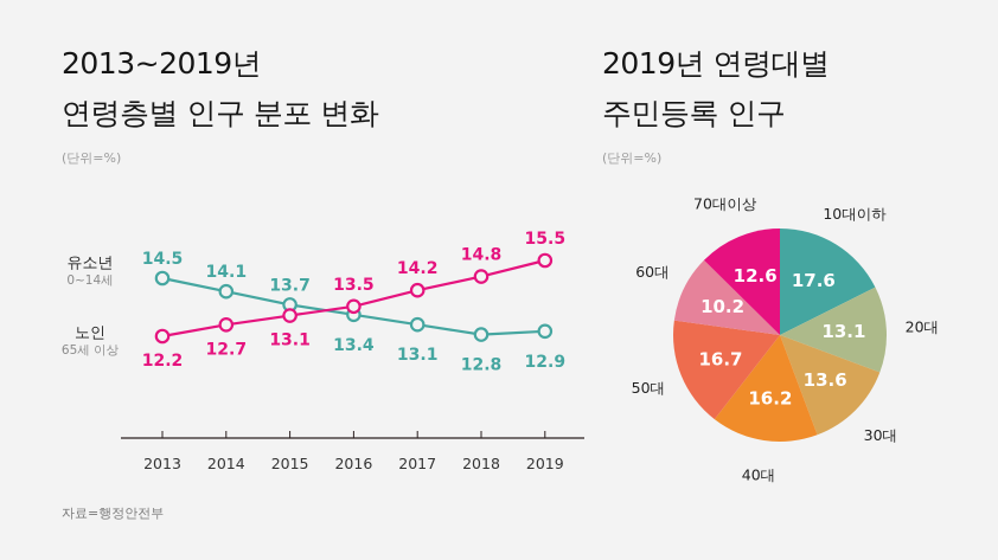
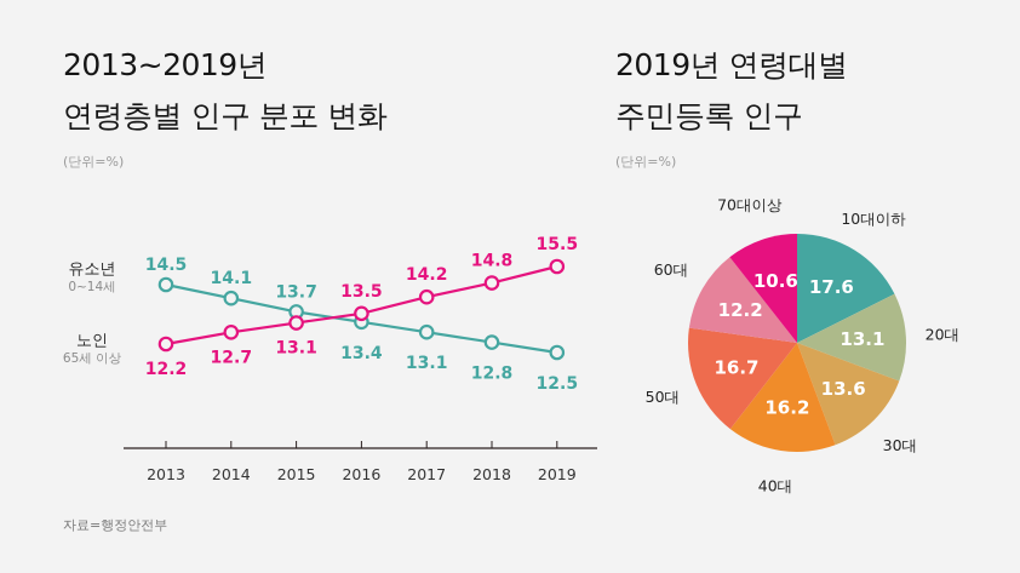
2013~2019년 연령층별 인구 분포 변화/유소년/2019: 12.9 -> 12.5
2019년 연령대별 주민등록 인구/60대: 10.2 -> 12.2
2019년 연령대별 주민등록 인구/70대이상: 12.6 -> 10.6
